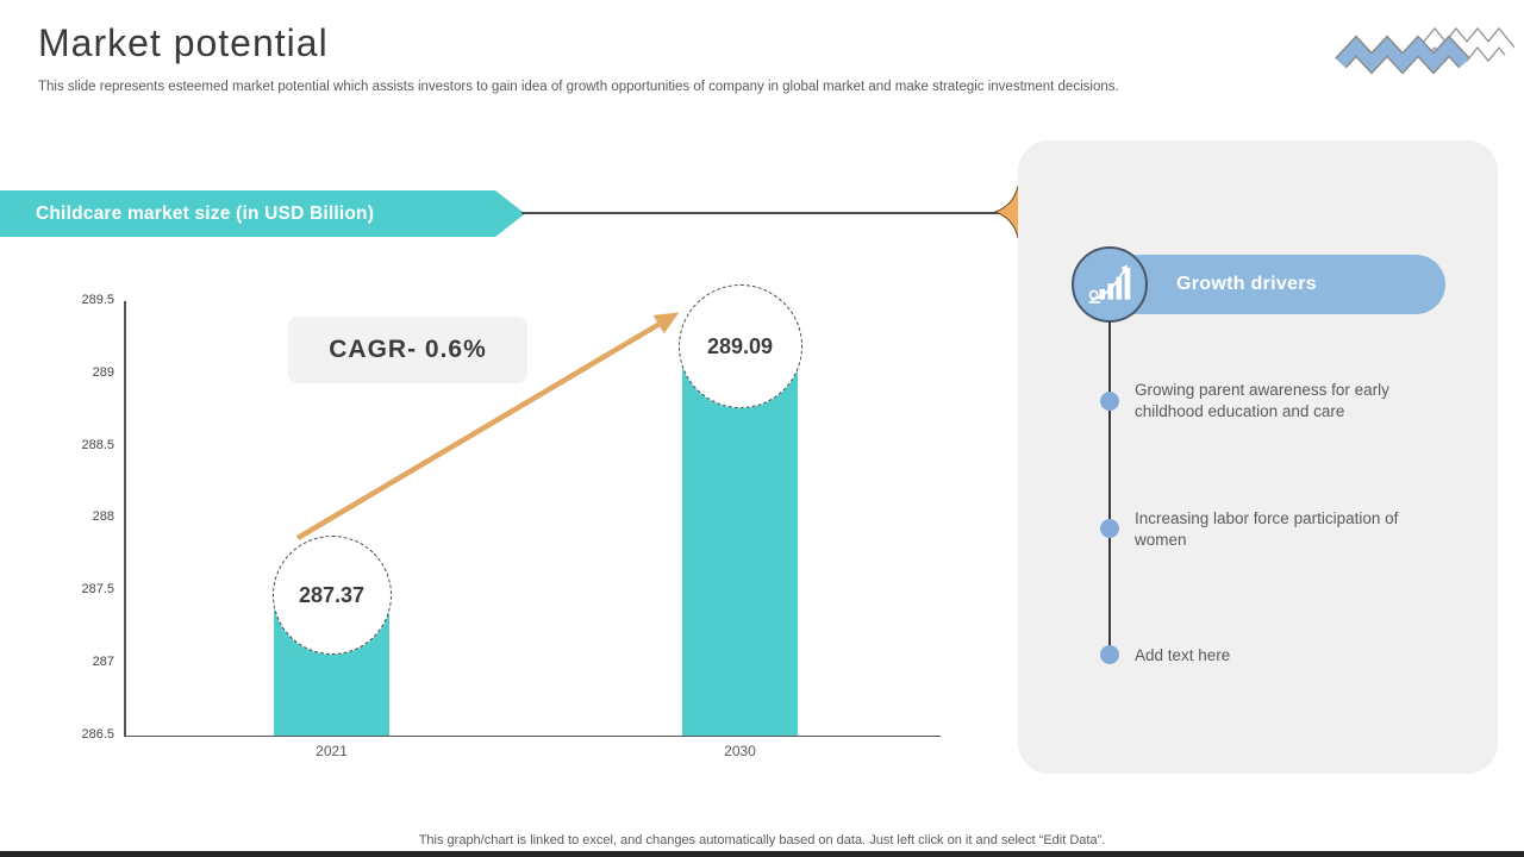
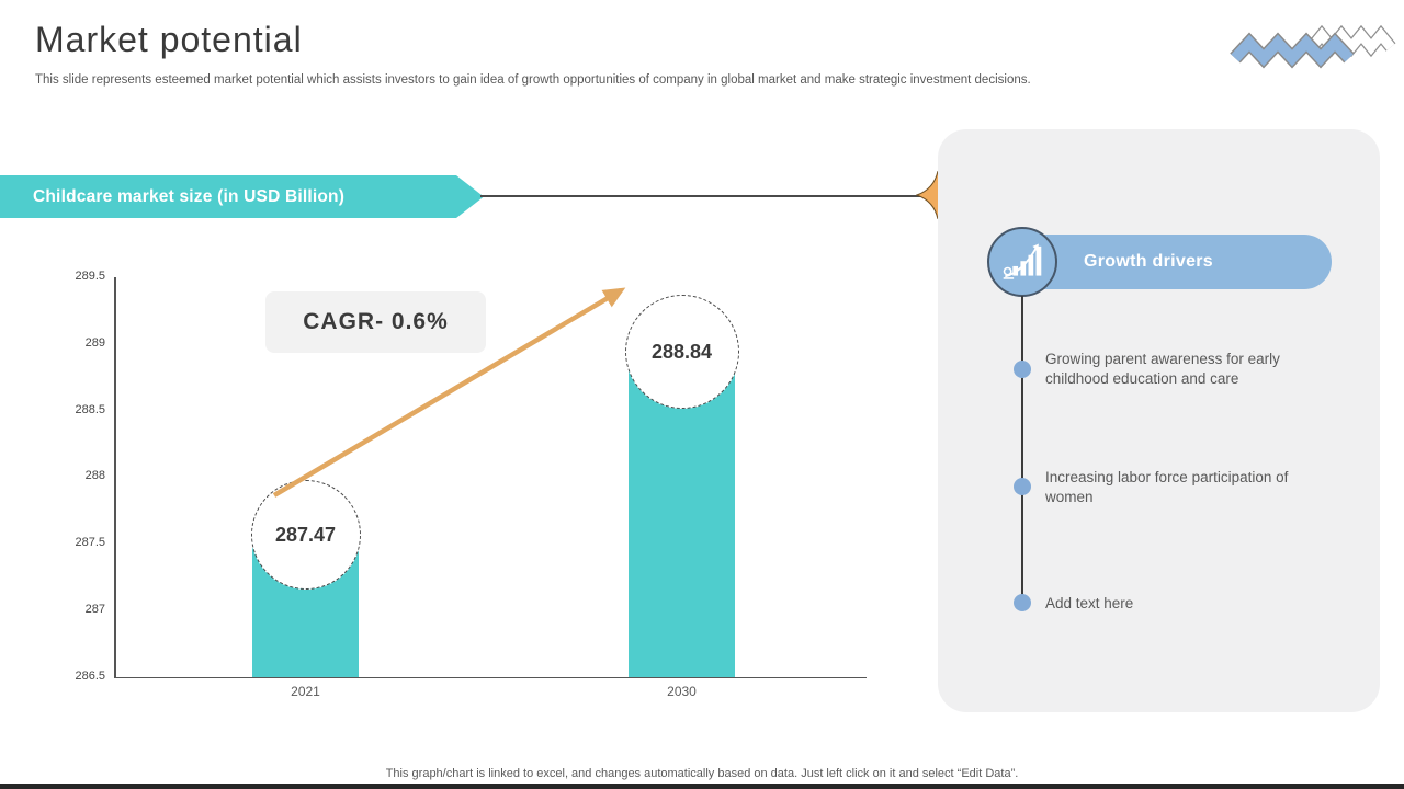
2021: 287.37 -> 287.47
2030: 289.09 -> 288.84
